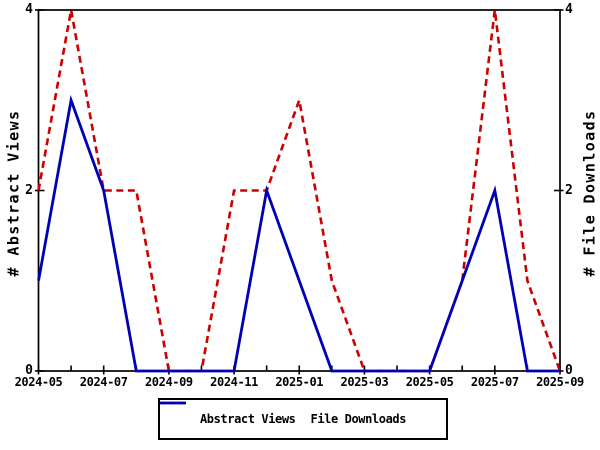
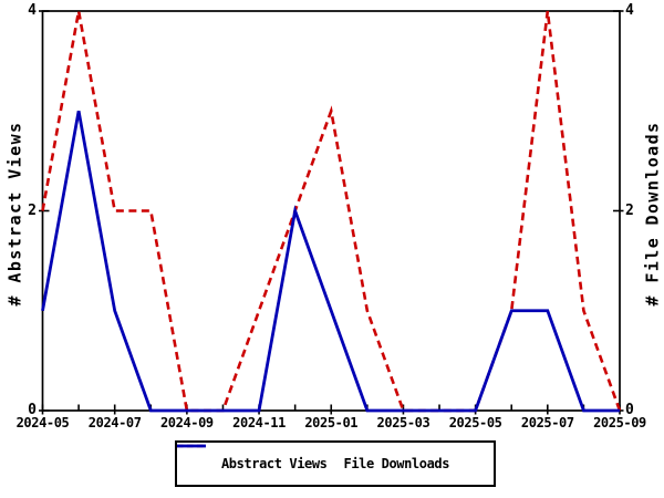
File Downloads/2024-07: 2 -> 1
Abstract Views/2024-11: 2 -> 1
File Downloads/2025-07: 2 -> 1
